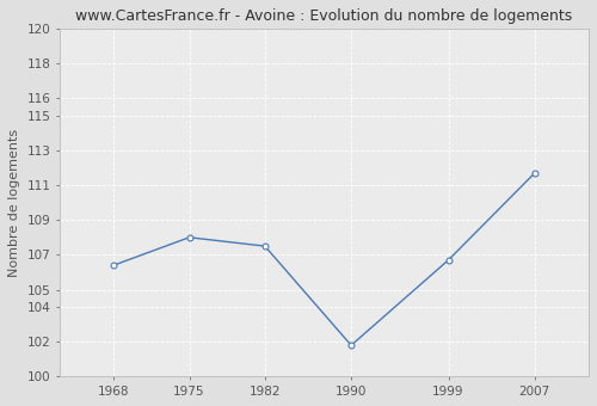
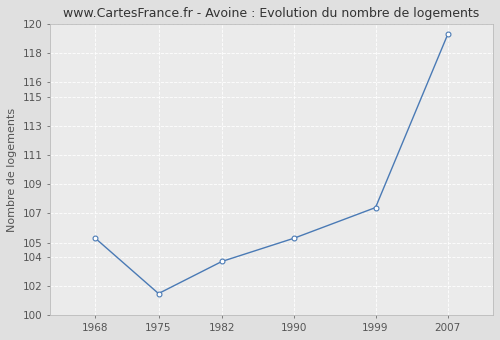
1968: 106.4 -> 105.3
1975: 108.0 -> 101.5
1982: 107.5 -> 103.7
1990: 101.8 -> 105.3
1999: 106.7 -> 107.4
2007: 111.7 -> 119.3
